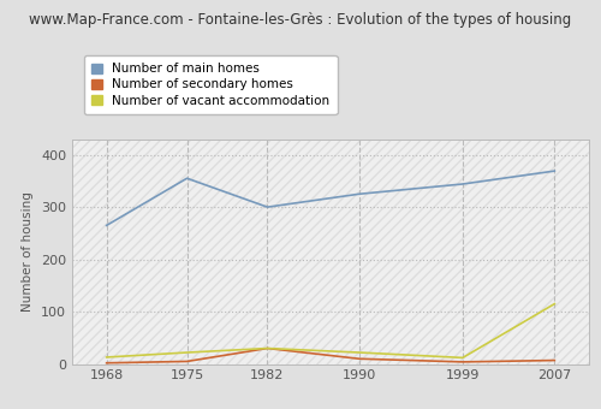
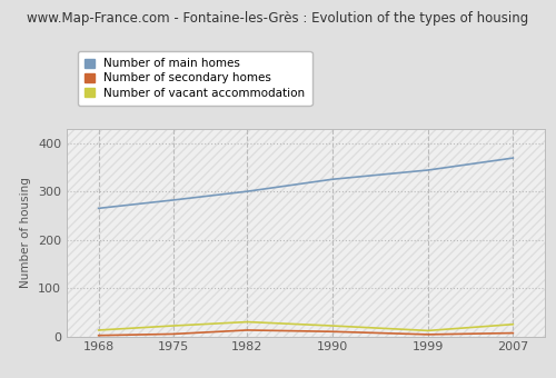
Number of main homes/1975: 355 -> 282
Number of secondary homes/1982: 30 -> 13
Number of vacant accommodation/2007: 115 -> 25
